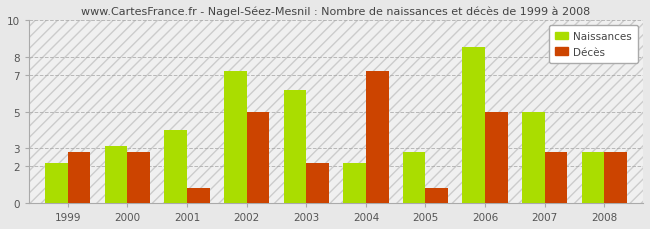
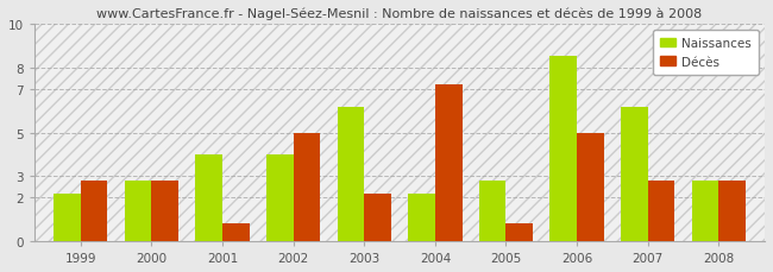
Naissances/2000: 3.1 -> 2.8
Naissances/2002: 7.2 -> 4.0
Naissances/2007: 5.0 -> 6.2
